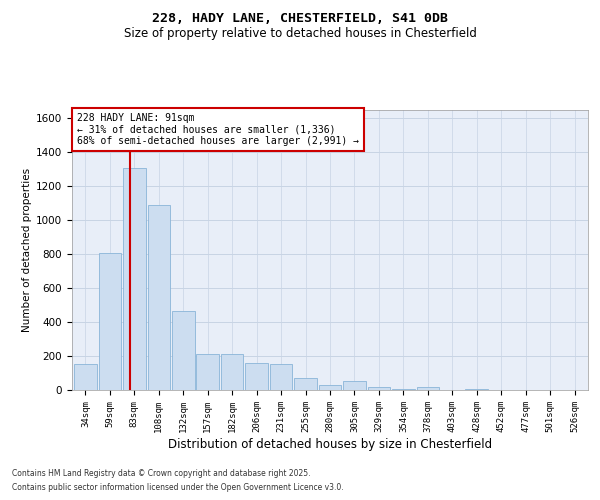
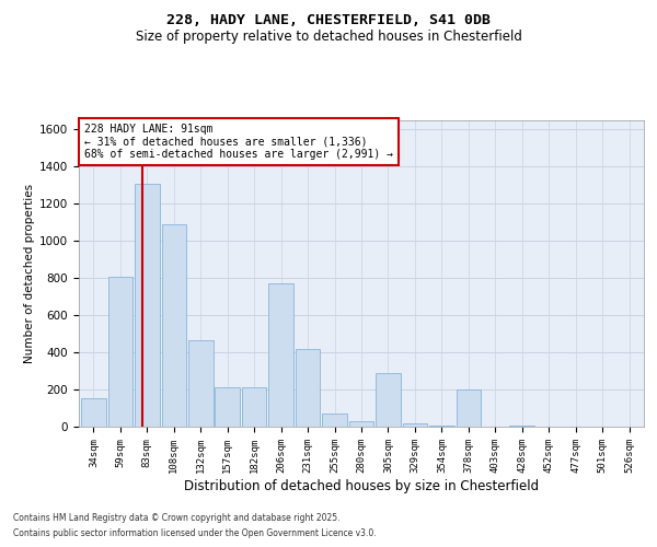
206sqm: 160 -> 770
231sqm: 160 -> 420
305sqm: 50 -> 290
378sqm: 20 -> 200
